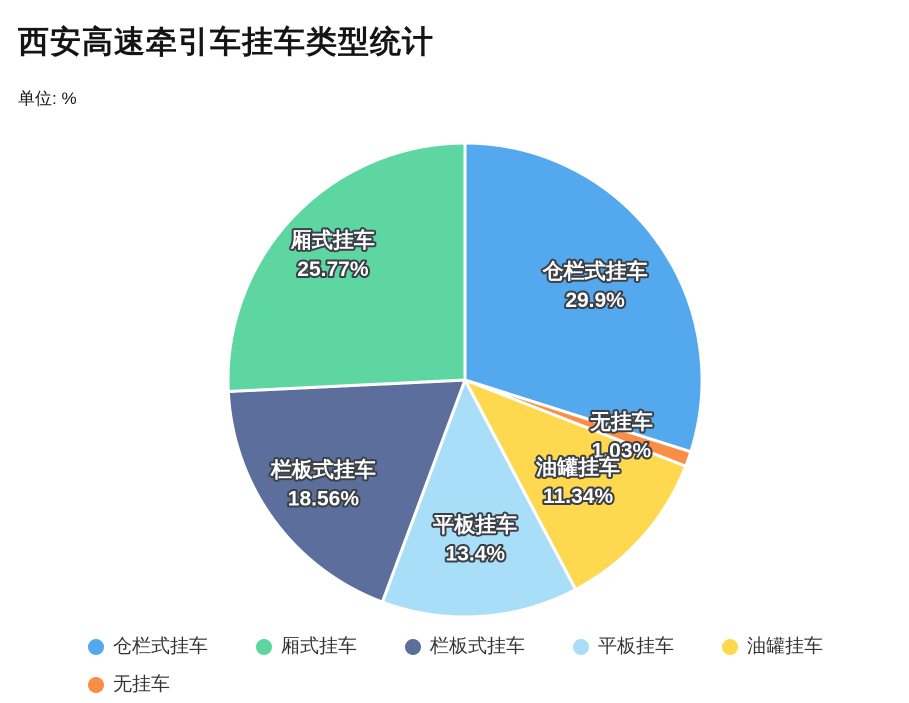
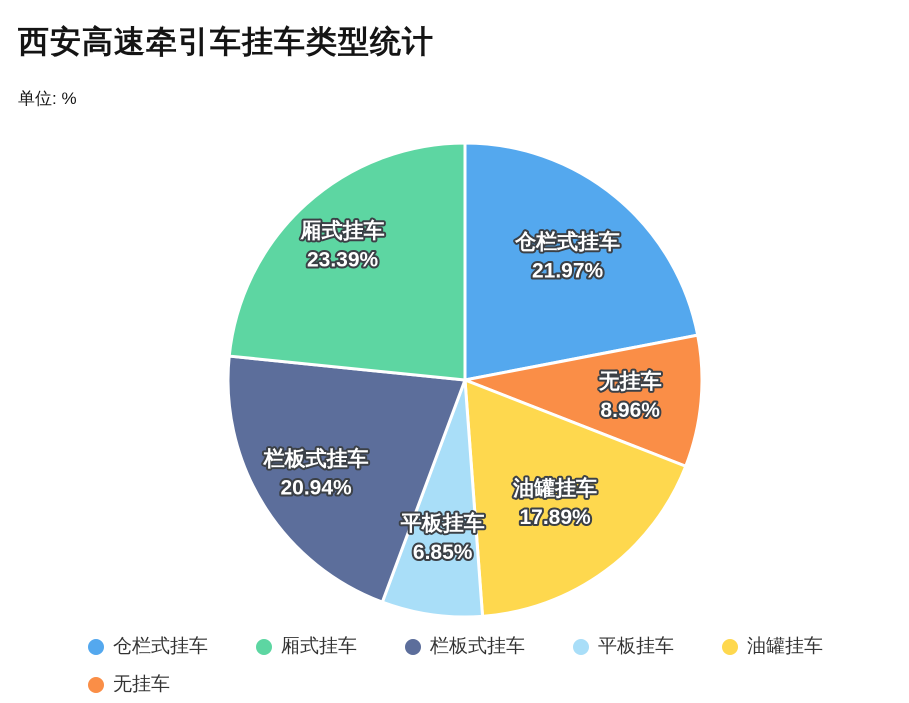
仓栏式挂车: 29.9% -> 21.97%
无挂车: 1.03% -> 8.96%
油罐挂车: 11.34% -> 17.89%
平板挂车: 13.4% -> 6.85%
栏板式挂车: 18.56% -> 20.94%
厢式挂车: 25.77% -> 23.39%
